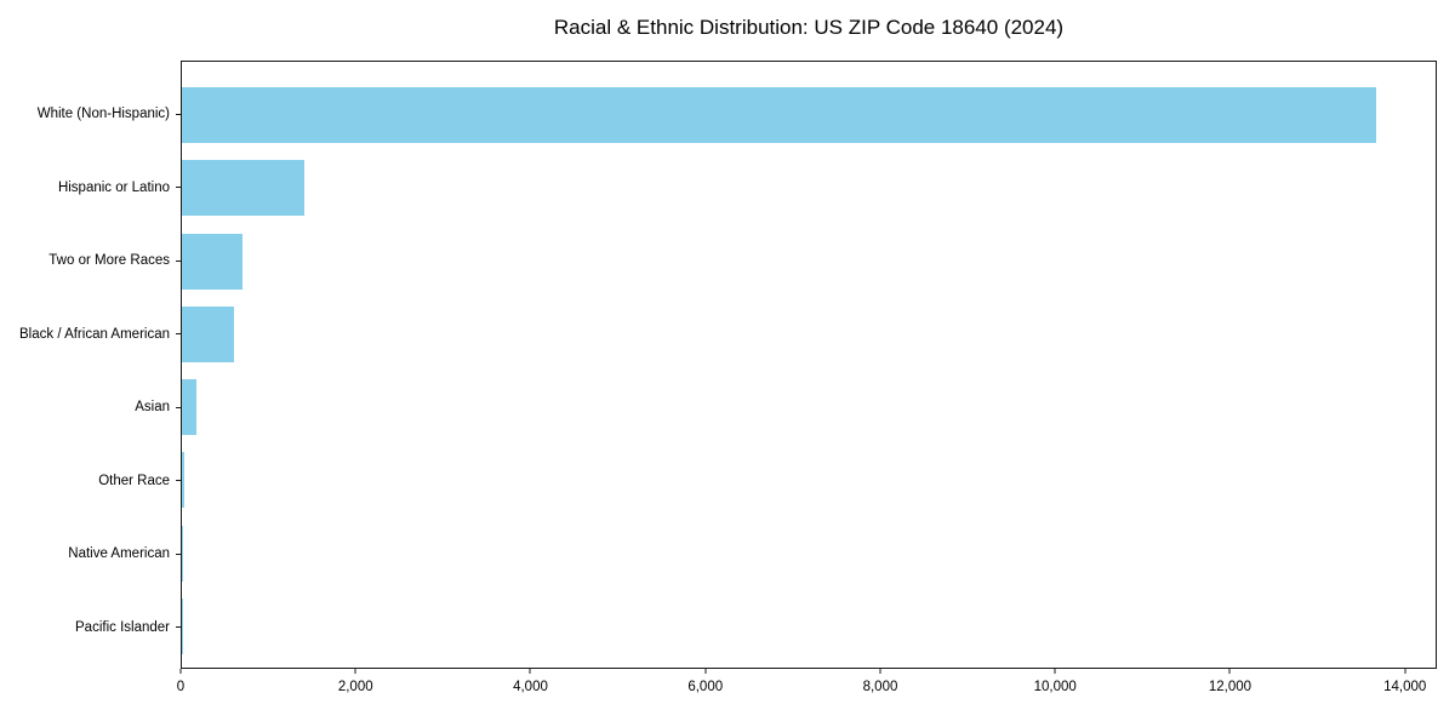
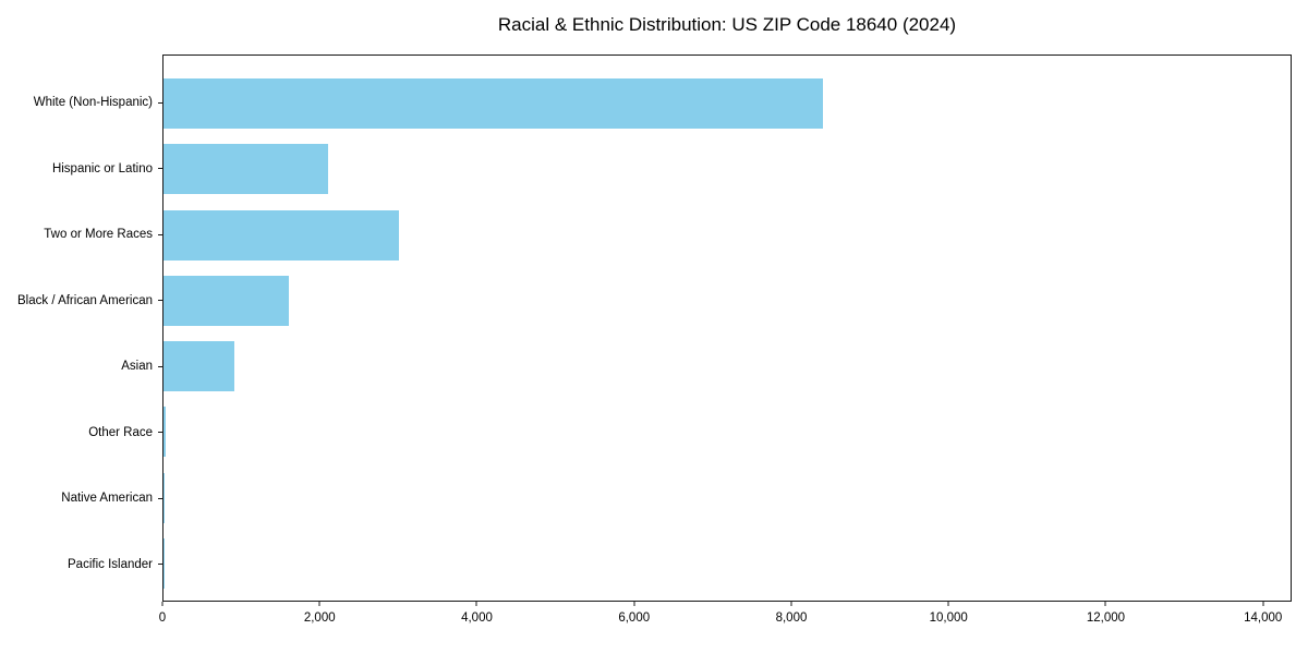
White (Non-Hispanic): 13700 -> 8400
Hispanic or Latino: 1400 -> 2100
Two or More Races: 700 -> 3000
Black / African American: 600 -> 1600
Asian: 200 -> 900
